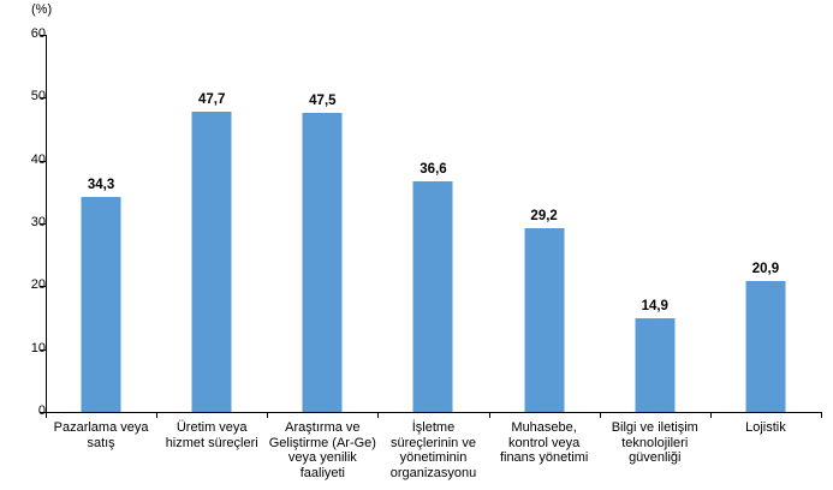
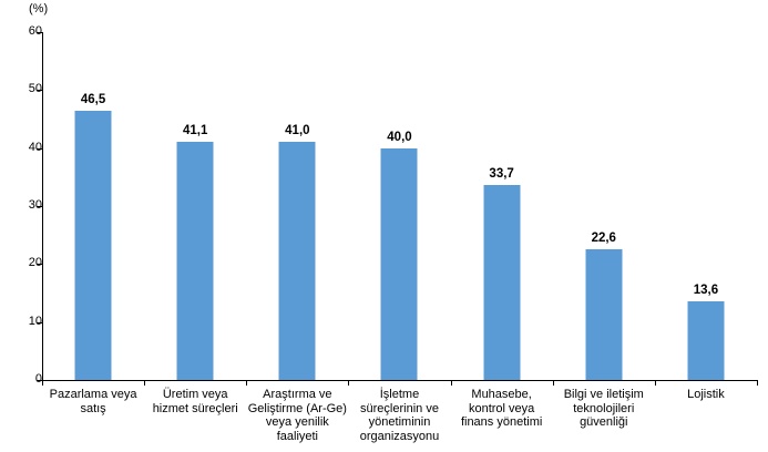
Pazarlama veya satış: 34,3 -> 46,5
Üretim veya hizmet süreçleri: 47,7 -> 41,1
Araştırma ve Geliştirme (Ar-Ge) veya yenilik faaliyeti: 47,5 -> 41,0
İşletme süreçlerinin ve yönetiminin organizasyonu: 36,6 -> 40,0
Muhasebe, kontrol veya finans yönetimi: 29,2 -> 33,7
Bilgi ve iletişim teknolojileri güvenliği: 14,9 -> 22,6
Lojistik: 20,9 -> 13,6
